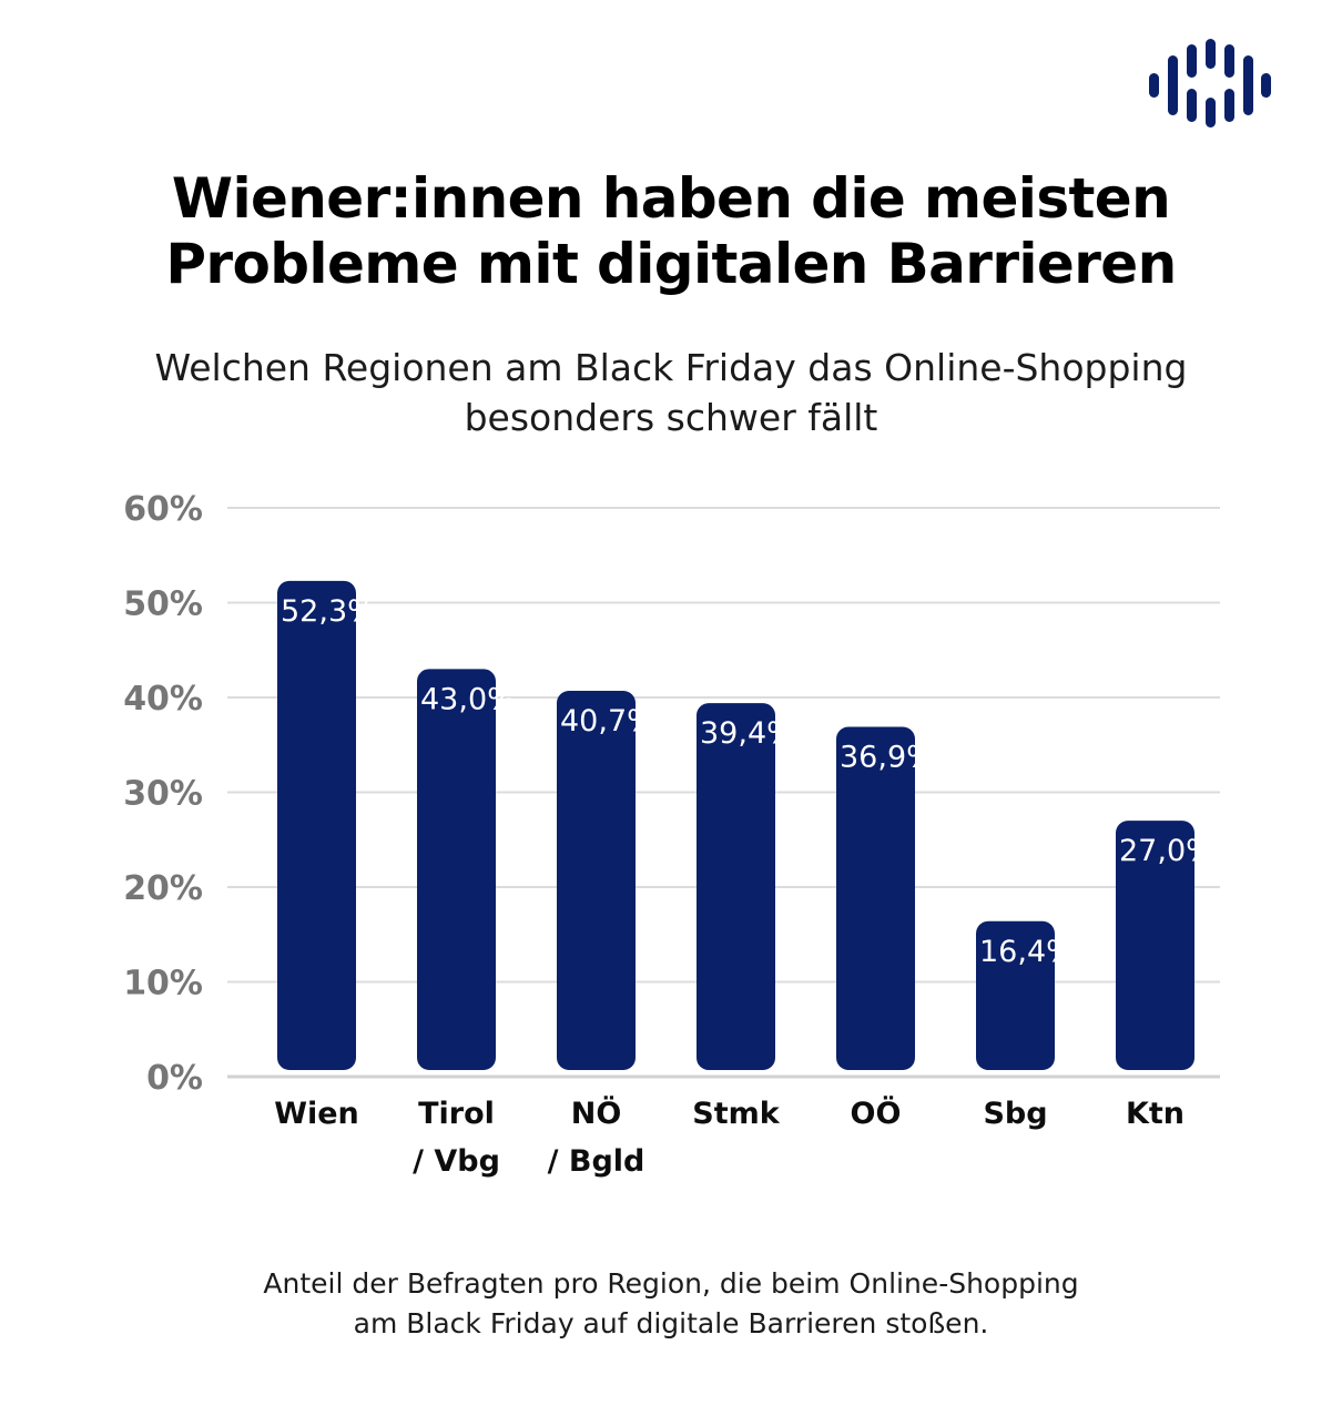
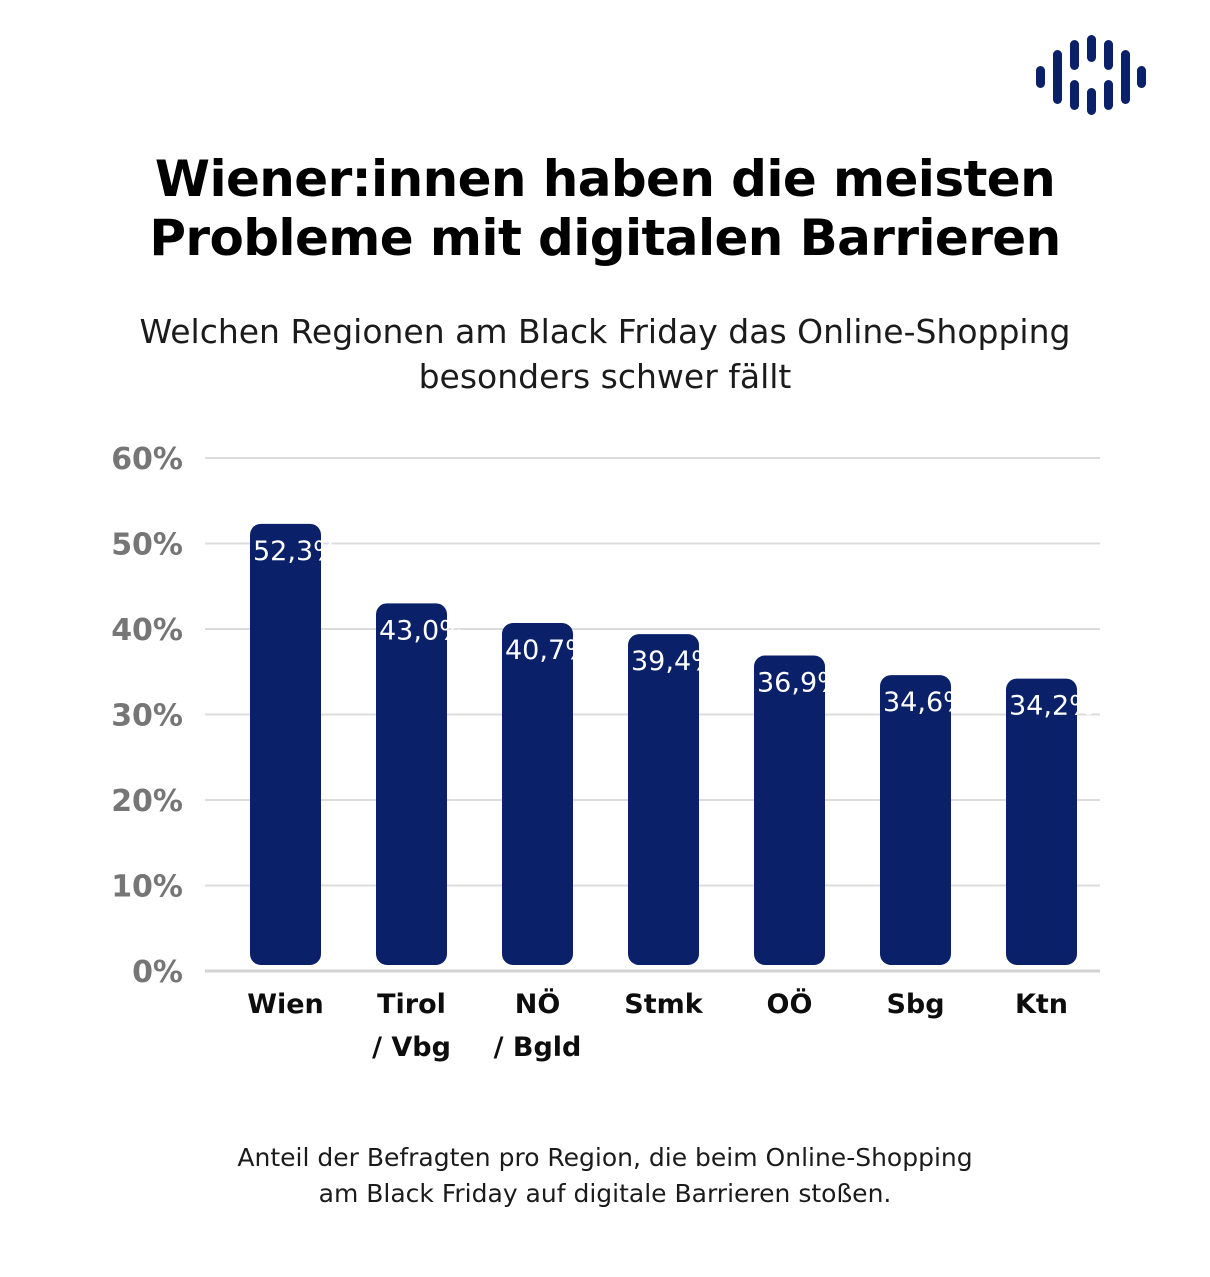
Sbg: 16,4% -> 34,6%
Ktn: 27,0% -> 34,2%
